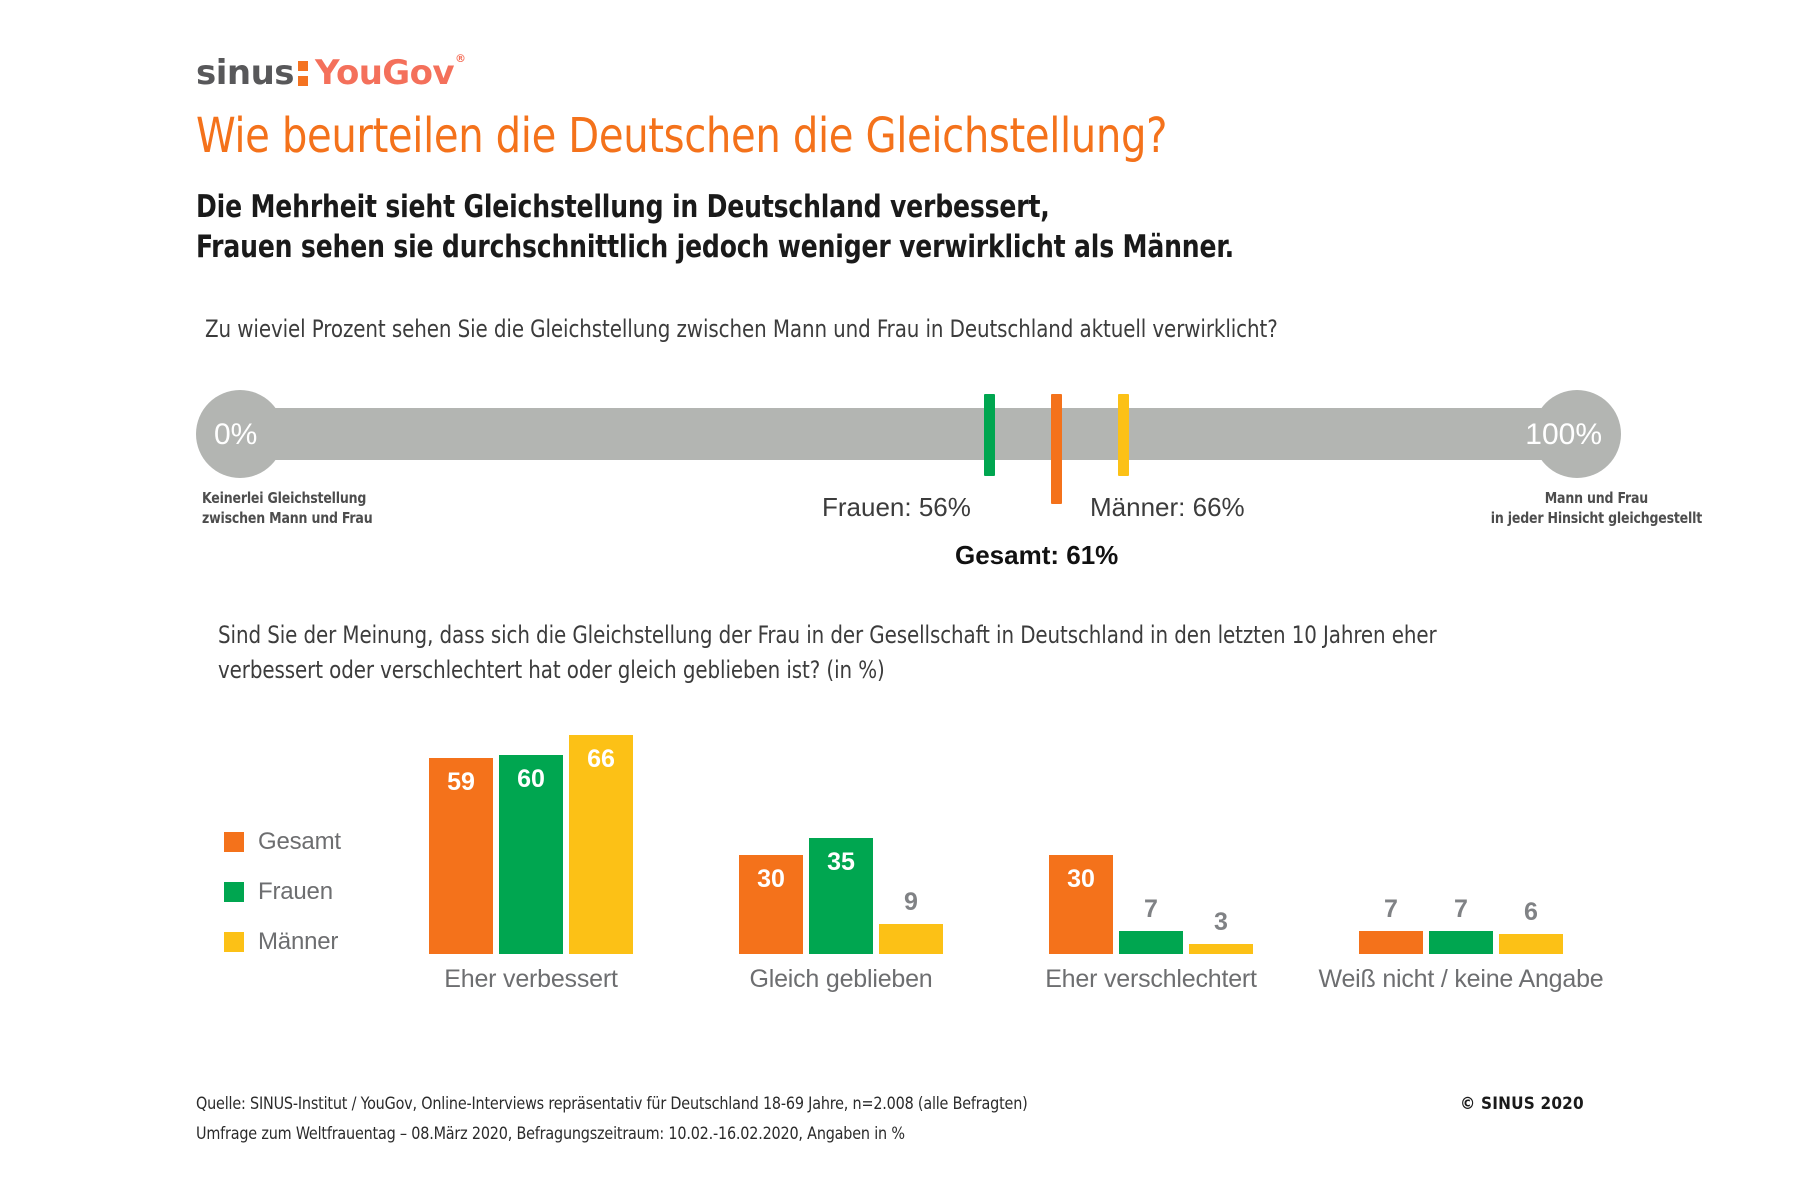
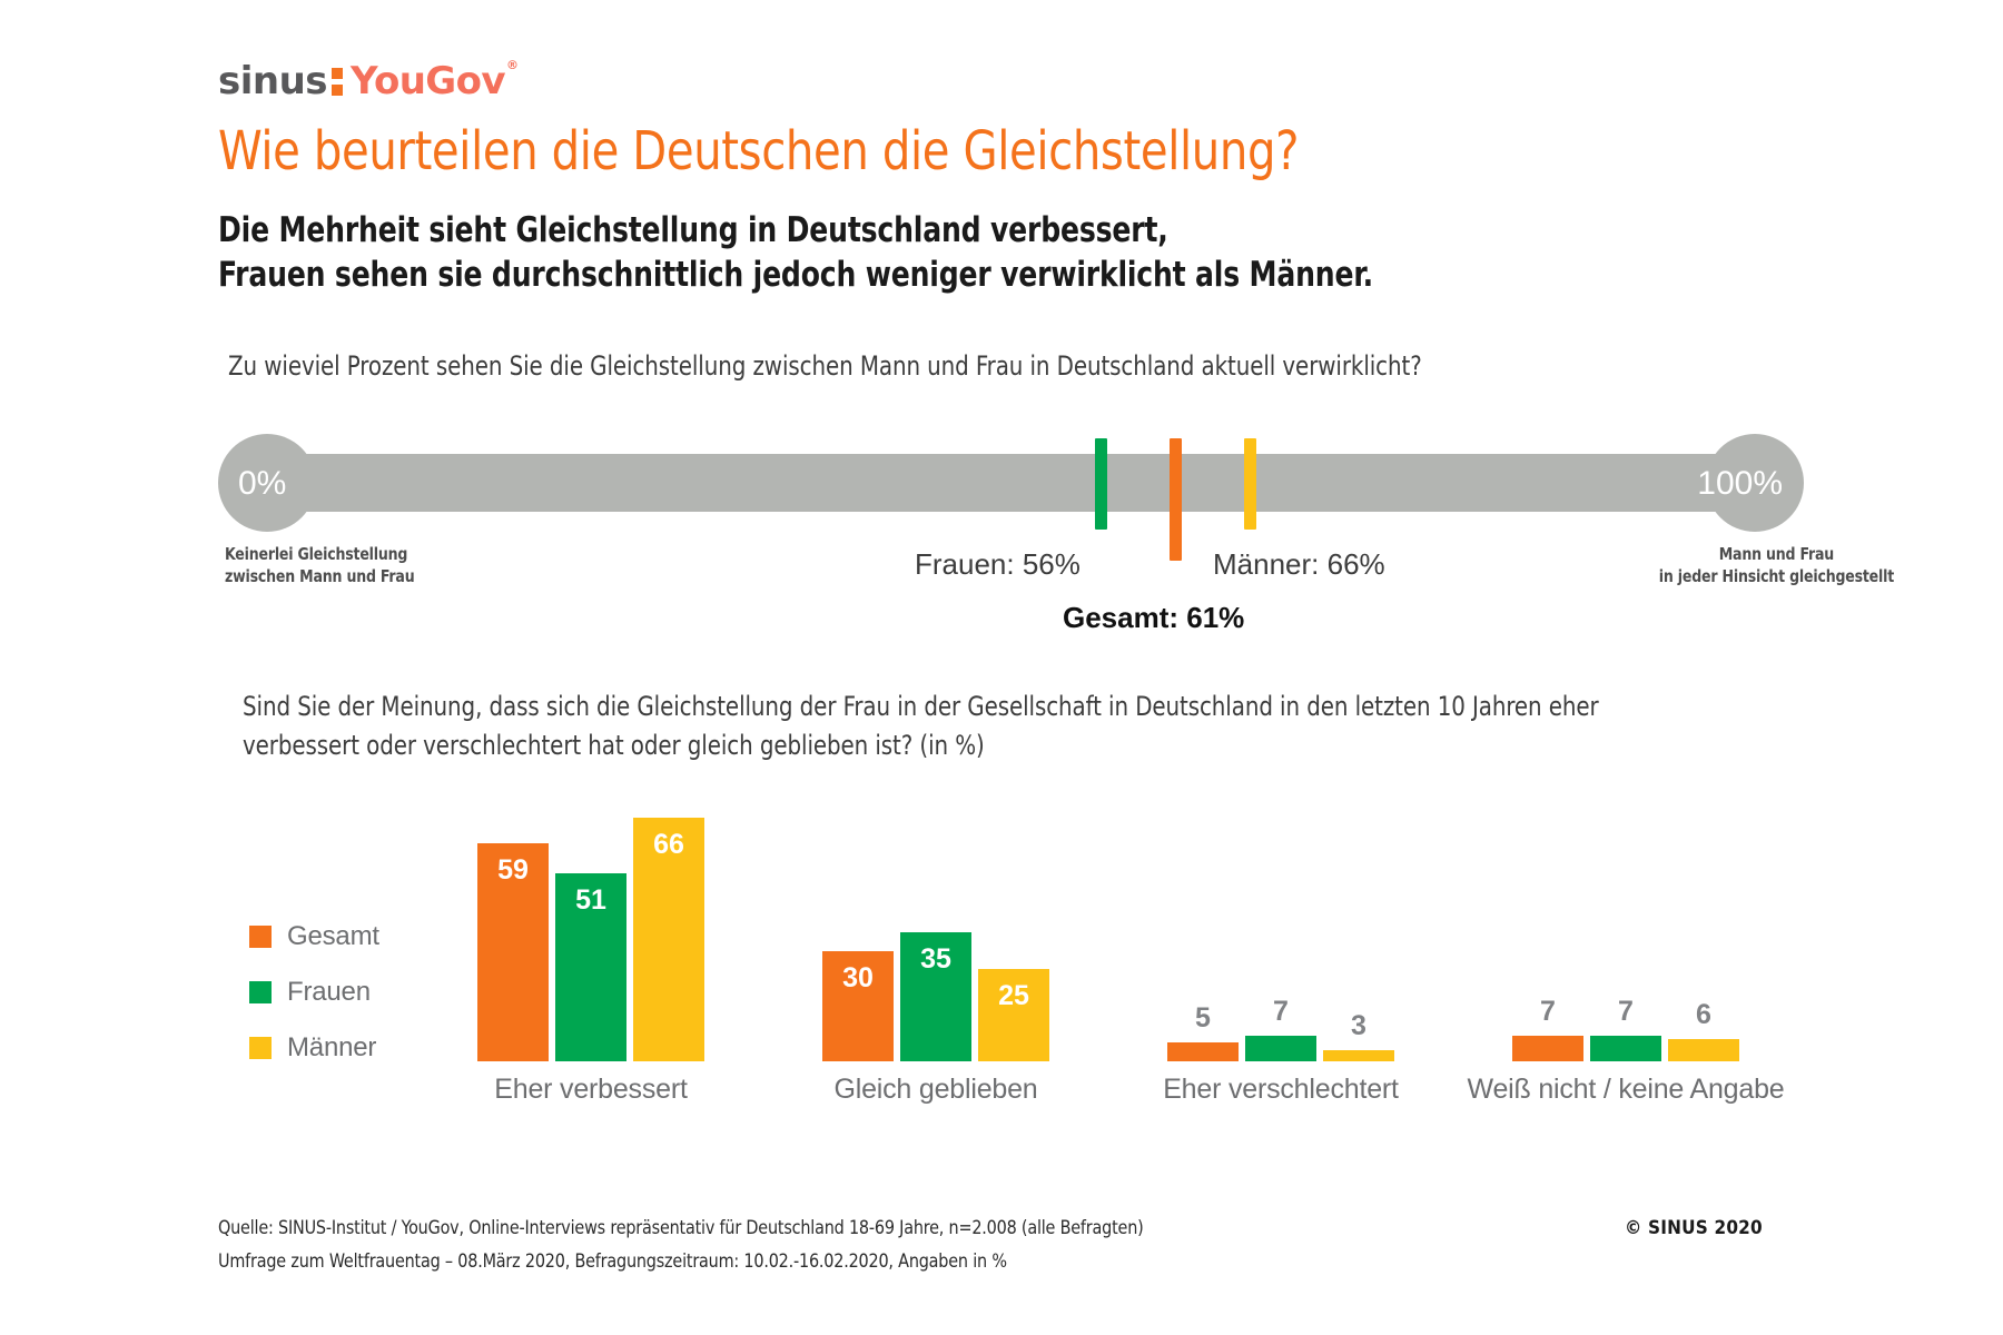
Frauen/Eher verbessert: 60 -> 51
Männer/Gleich geblieben: 9 -> 25
Gesamt/Eher verschlechtert: 30 -> 5
